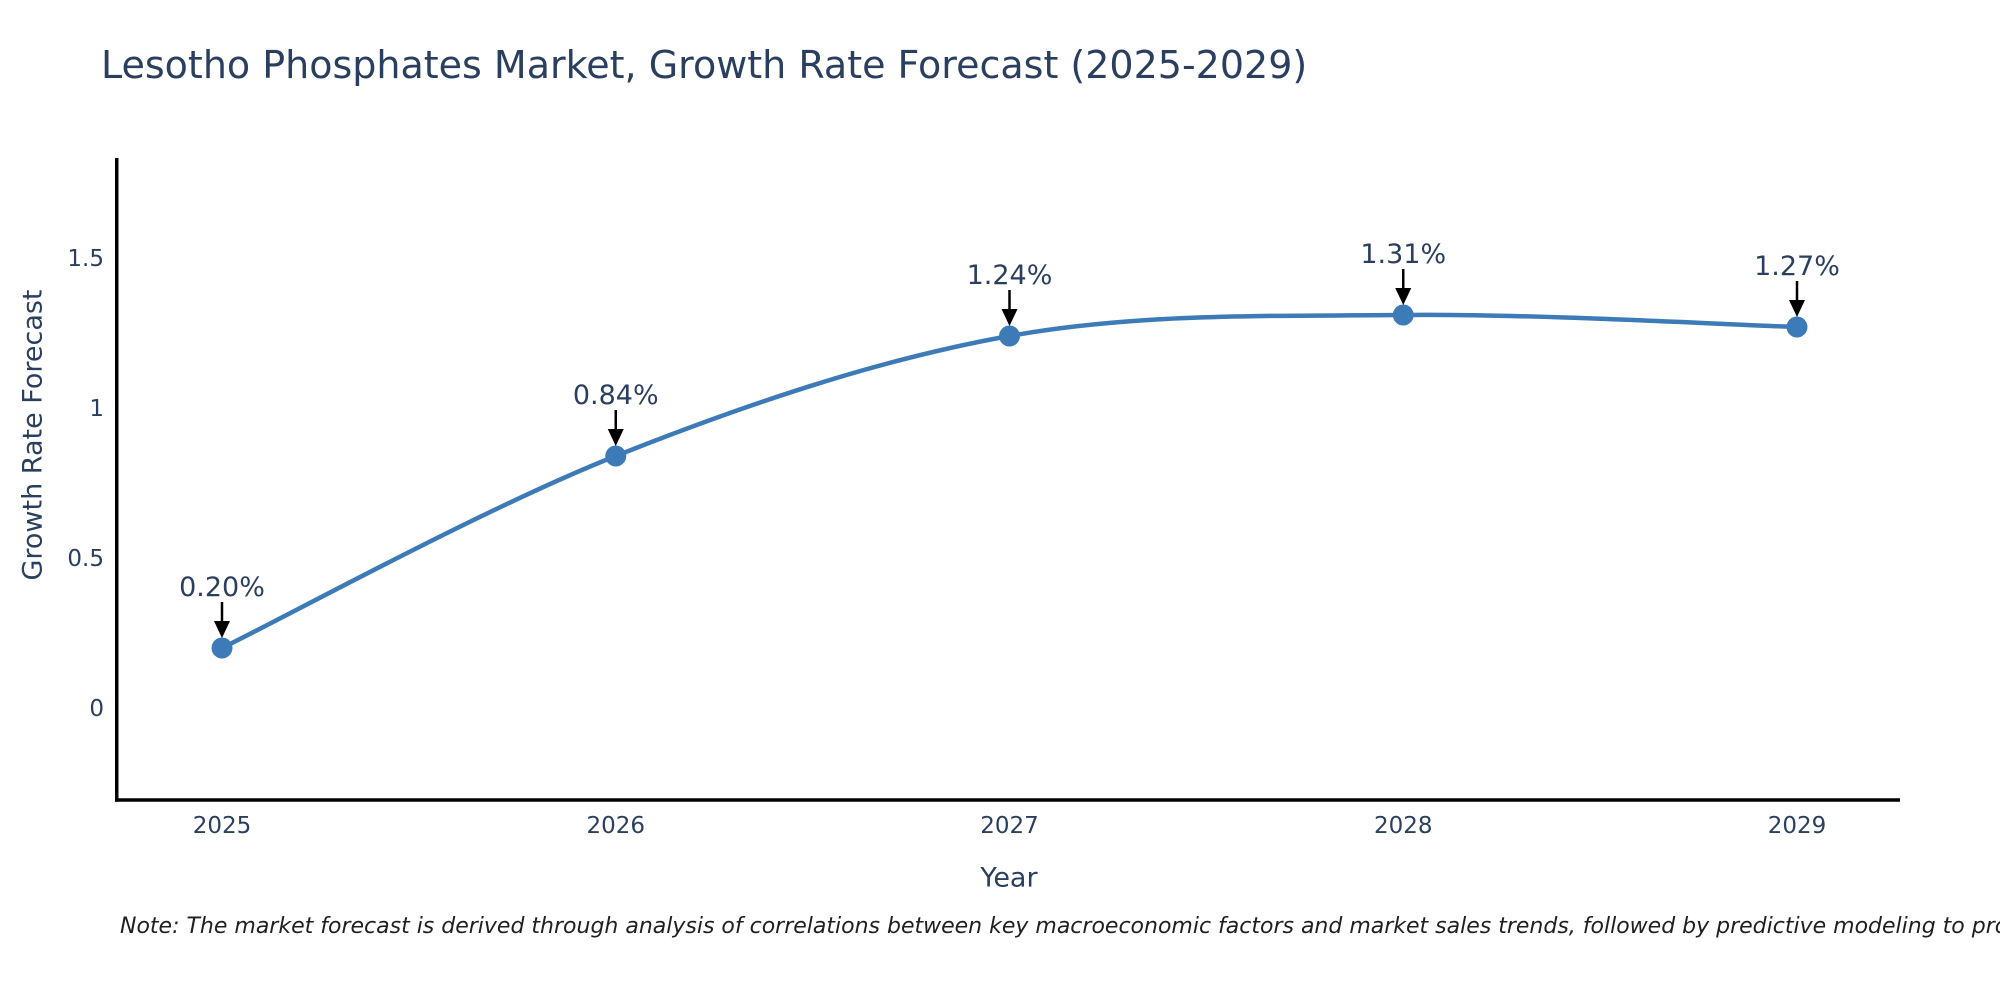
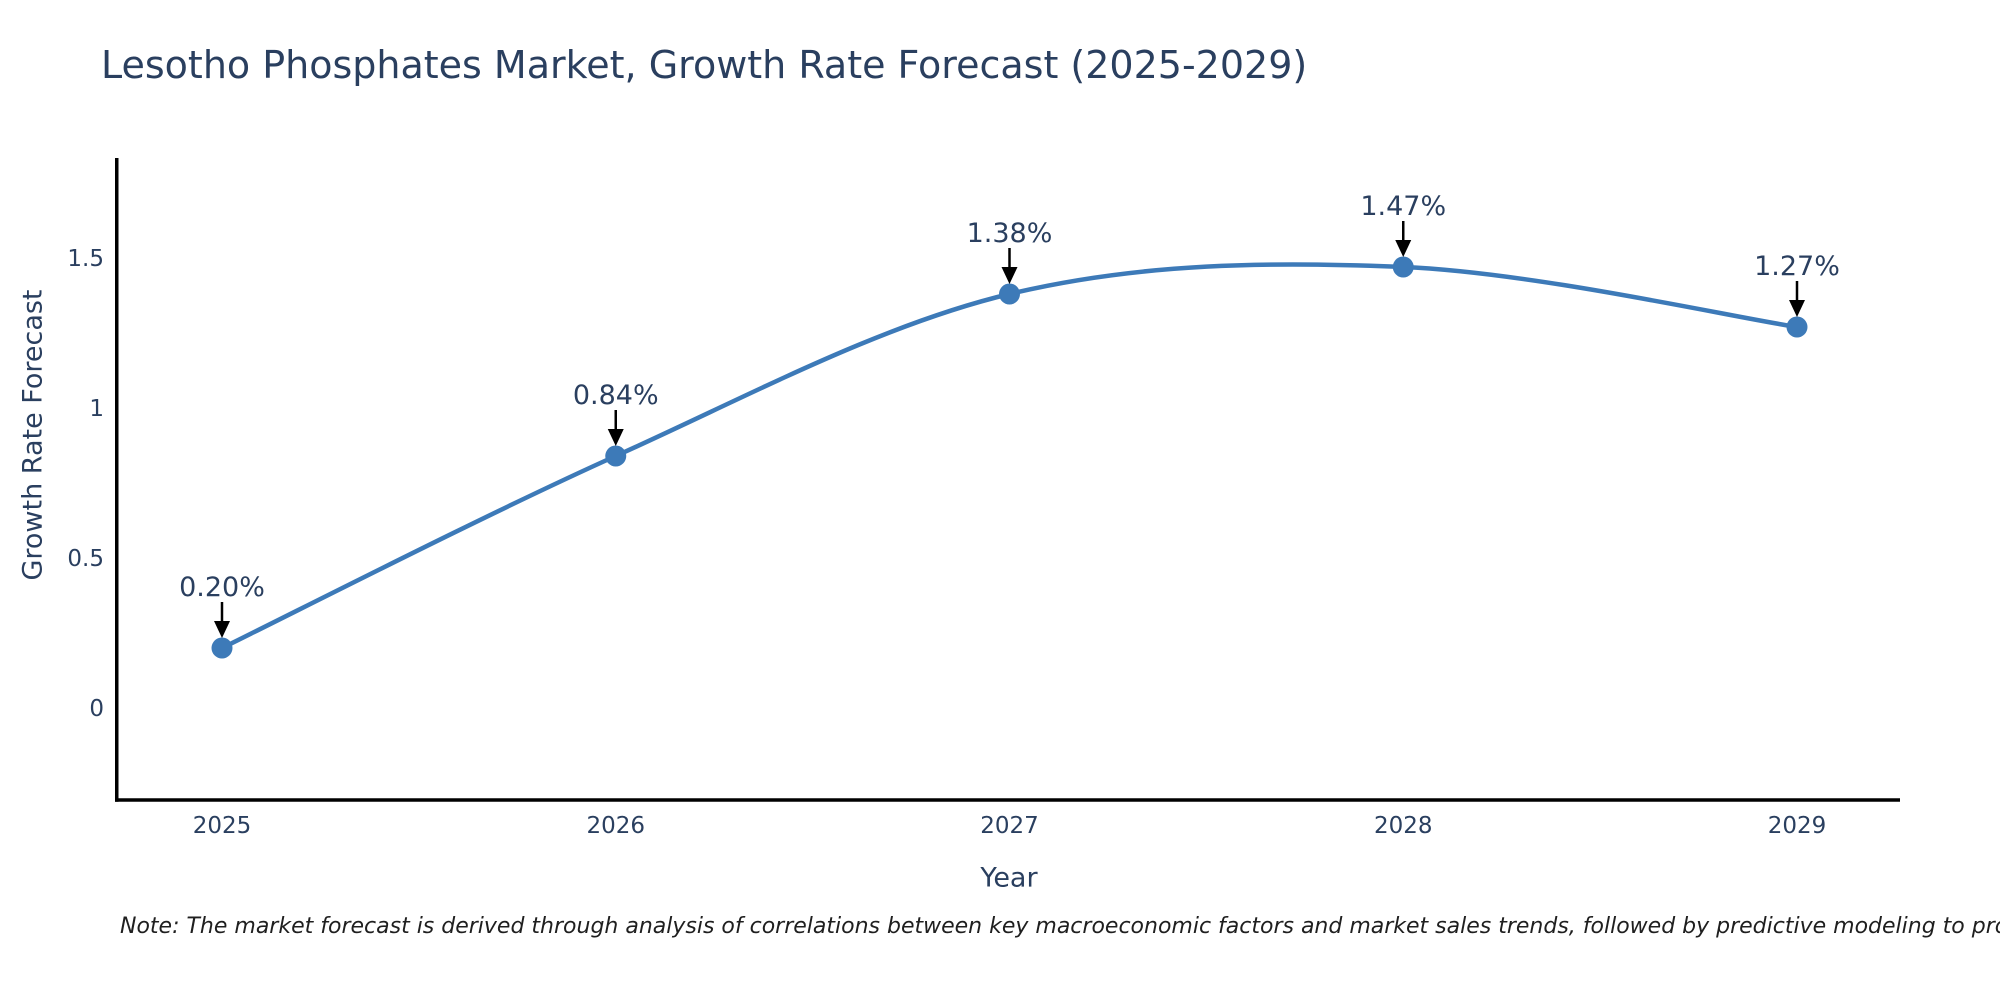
2027: 1.24% -> 1.38%
2028: 1.31% -> 1.47%
